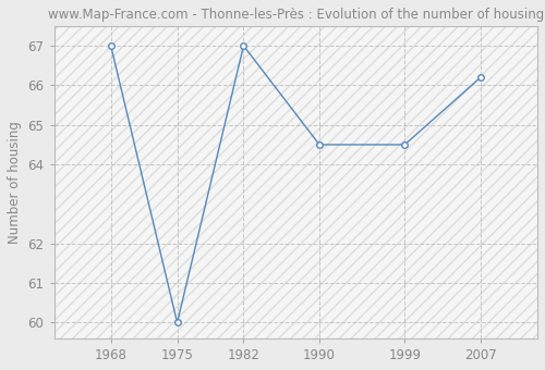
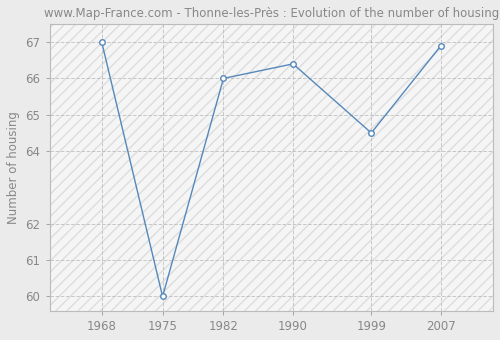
1982: 67.0 -> 66.0
1990: 64.5 -> 66.4
2007: 66.2 -> 66.9
